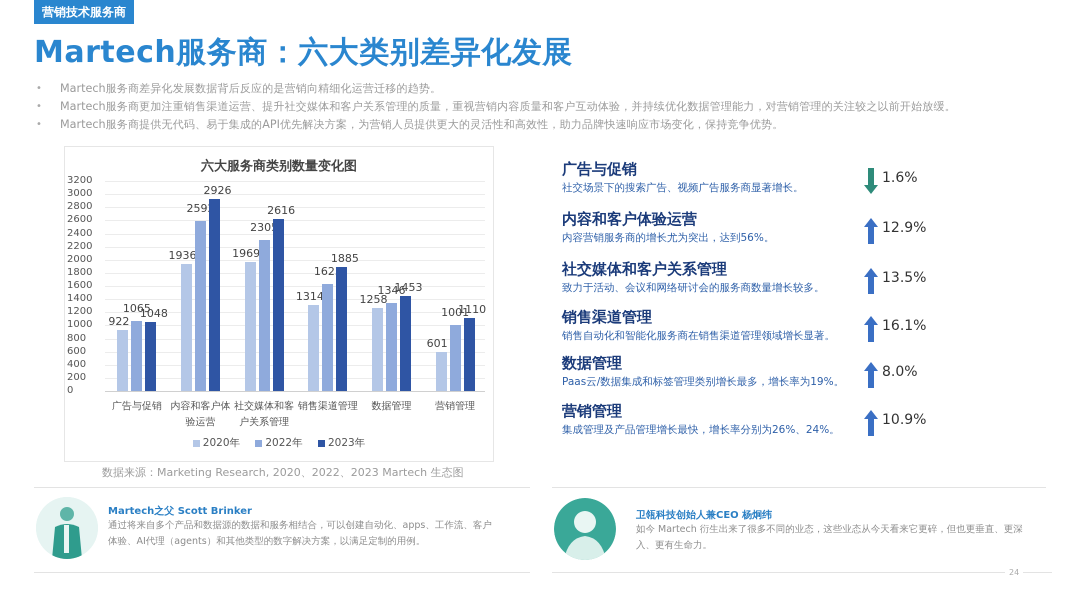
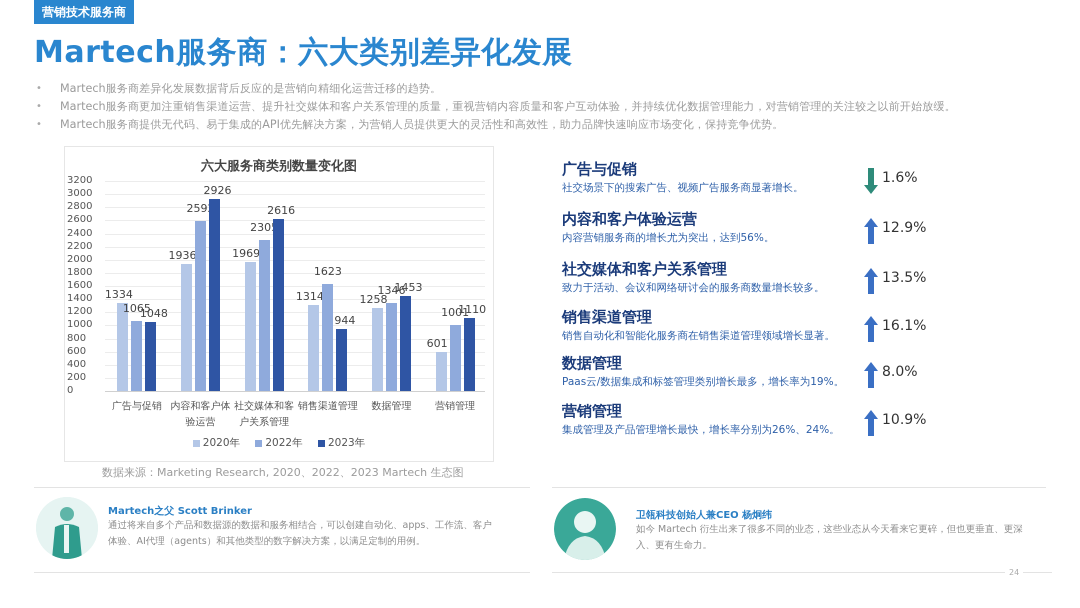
2020年/广告与促销: 922 -> 1334
2023年/销售渠道管理: 1885 -> 944
